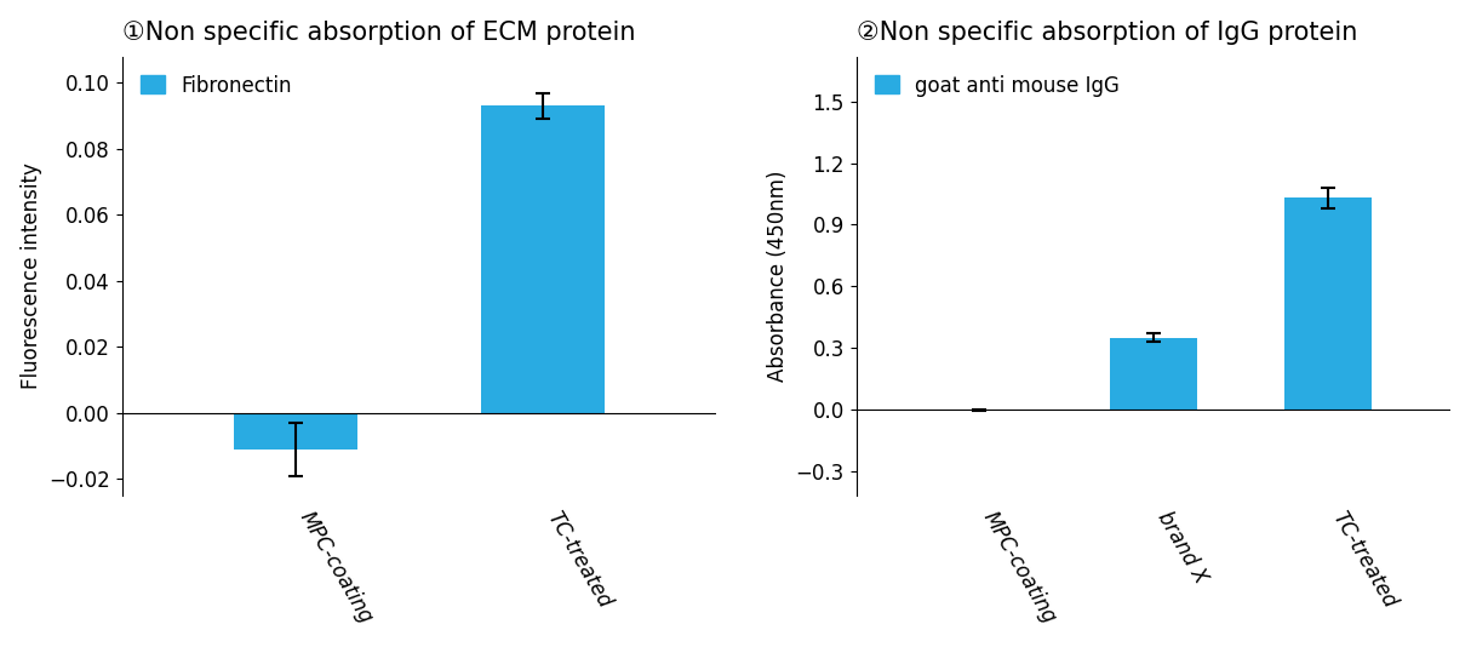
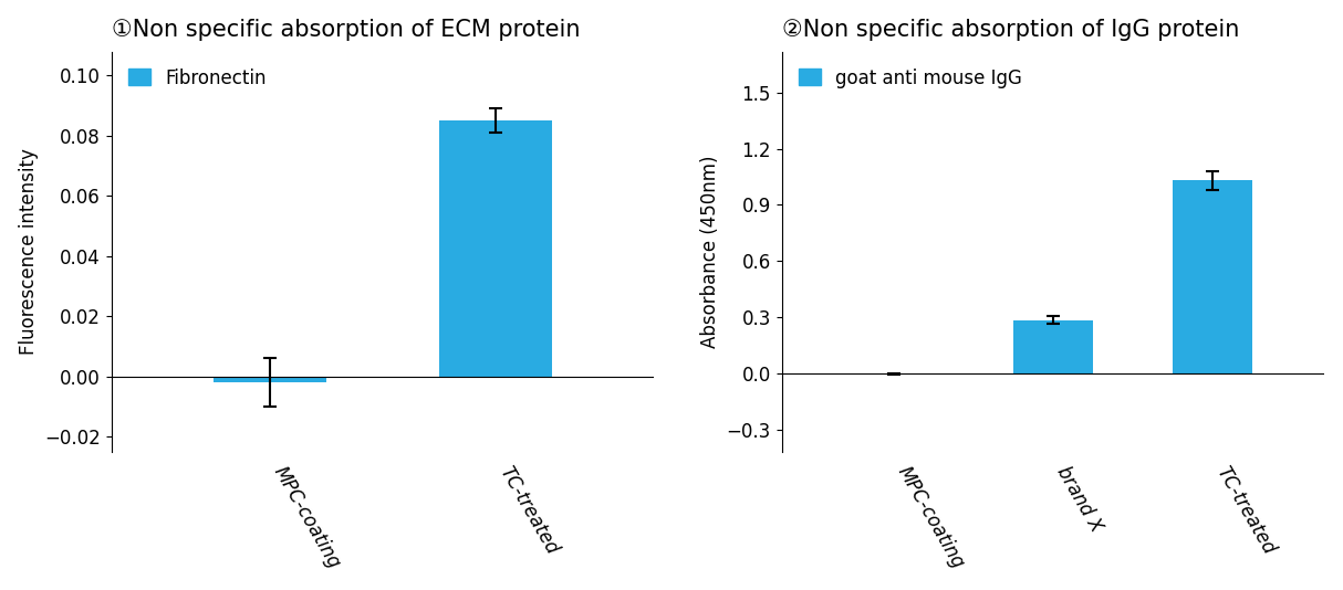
①Non specific absorption of ECM protein/MPC-coating: -0.011 -> -0.002
①Non specific absorption of ECM protein/TC-treated: 0.093 -> 0.085
②Non specific absorption of IgG protein/brand X: 0.35 -> 0.28
